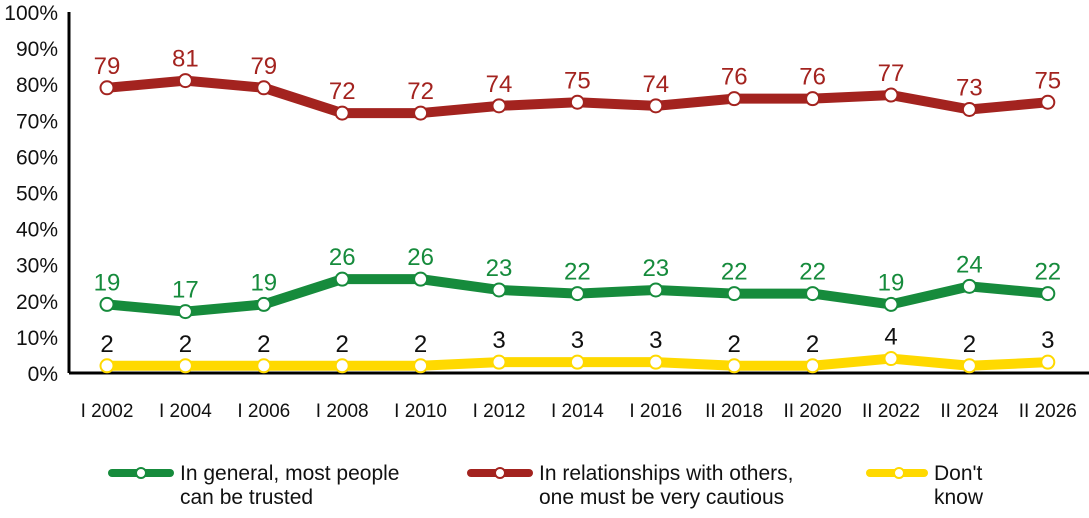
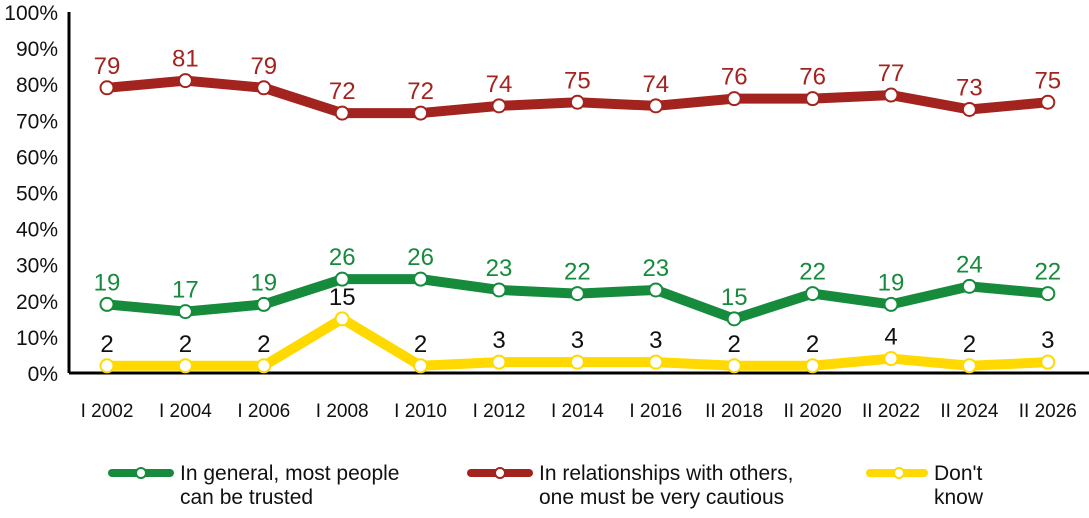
Don't know/I 2008: 2 -> 15
In general, most people can be trusted/II 2018: 22 -> 15
